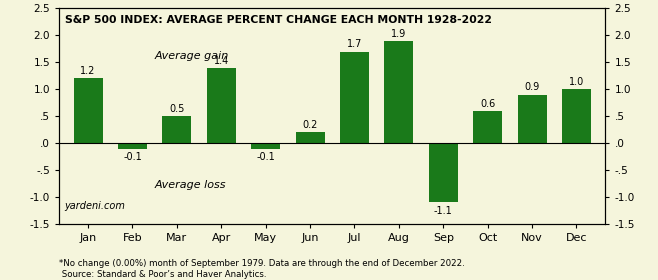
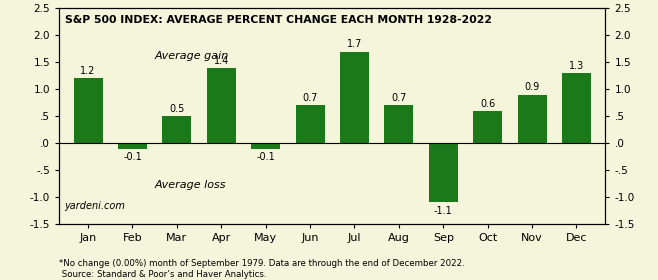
Jun: 0.2 -> 0.7
Aug: 1.9 -> 0.7
Dec: 1.0 -> 1.3
